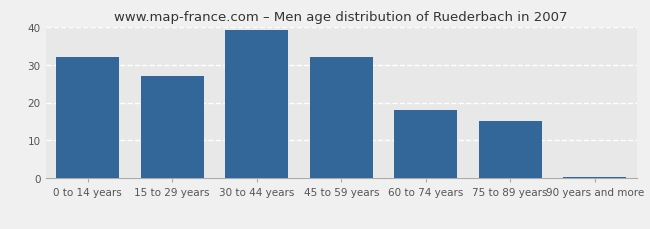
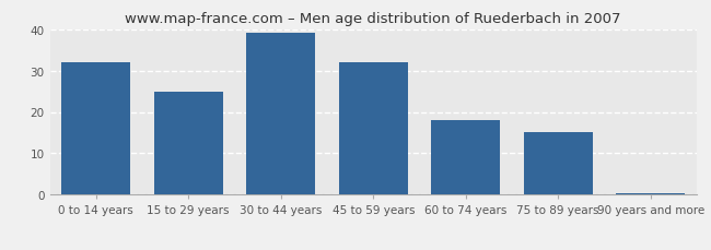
15 to 29 years: 27.0 -> 25.0
